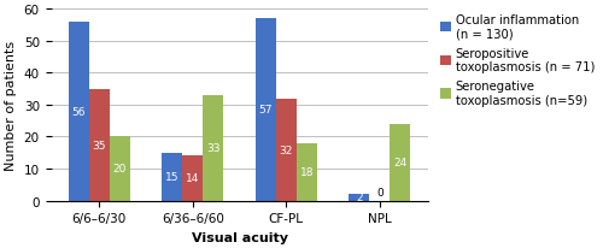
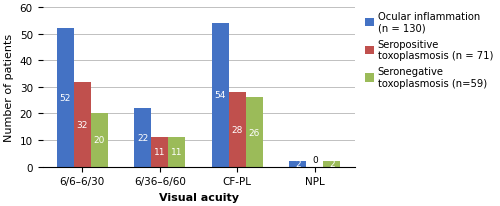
Ocular inflammation (n = 130)/6/6–6/30: 56 -> 52
Seropositive toxoplasmosis (n = 71)/6/6–6/30: 35 -> 32
Ocular inflammation (n = 130)/6/36–6/60: 15 -> 22
Seropositive toxoplasmosis (n = 71)/6/36–6/60: 14 -> 11
Seronegative toxoplasmosis (n=59)/6/36–6/60: 33 -> 11
Ocular inflammation (n = 130)/CF-PL: 57 -> 54
Seropositive toxoplasmosis (n = 71)/CF-PL: 32 -> 28
Seronegative toxoplasmosis (n=59)/CF-PL: 18 -> 26
Seronegative toxoplasmosis (n=59)/NPL: 24 -> 2
